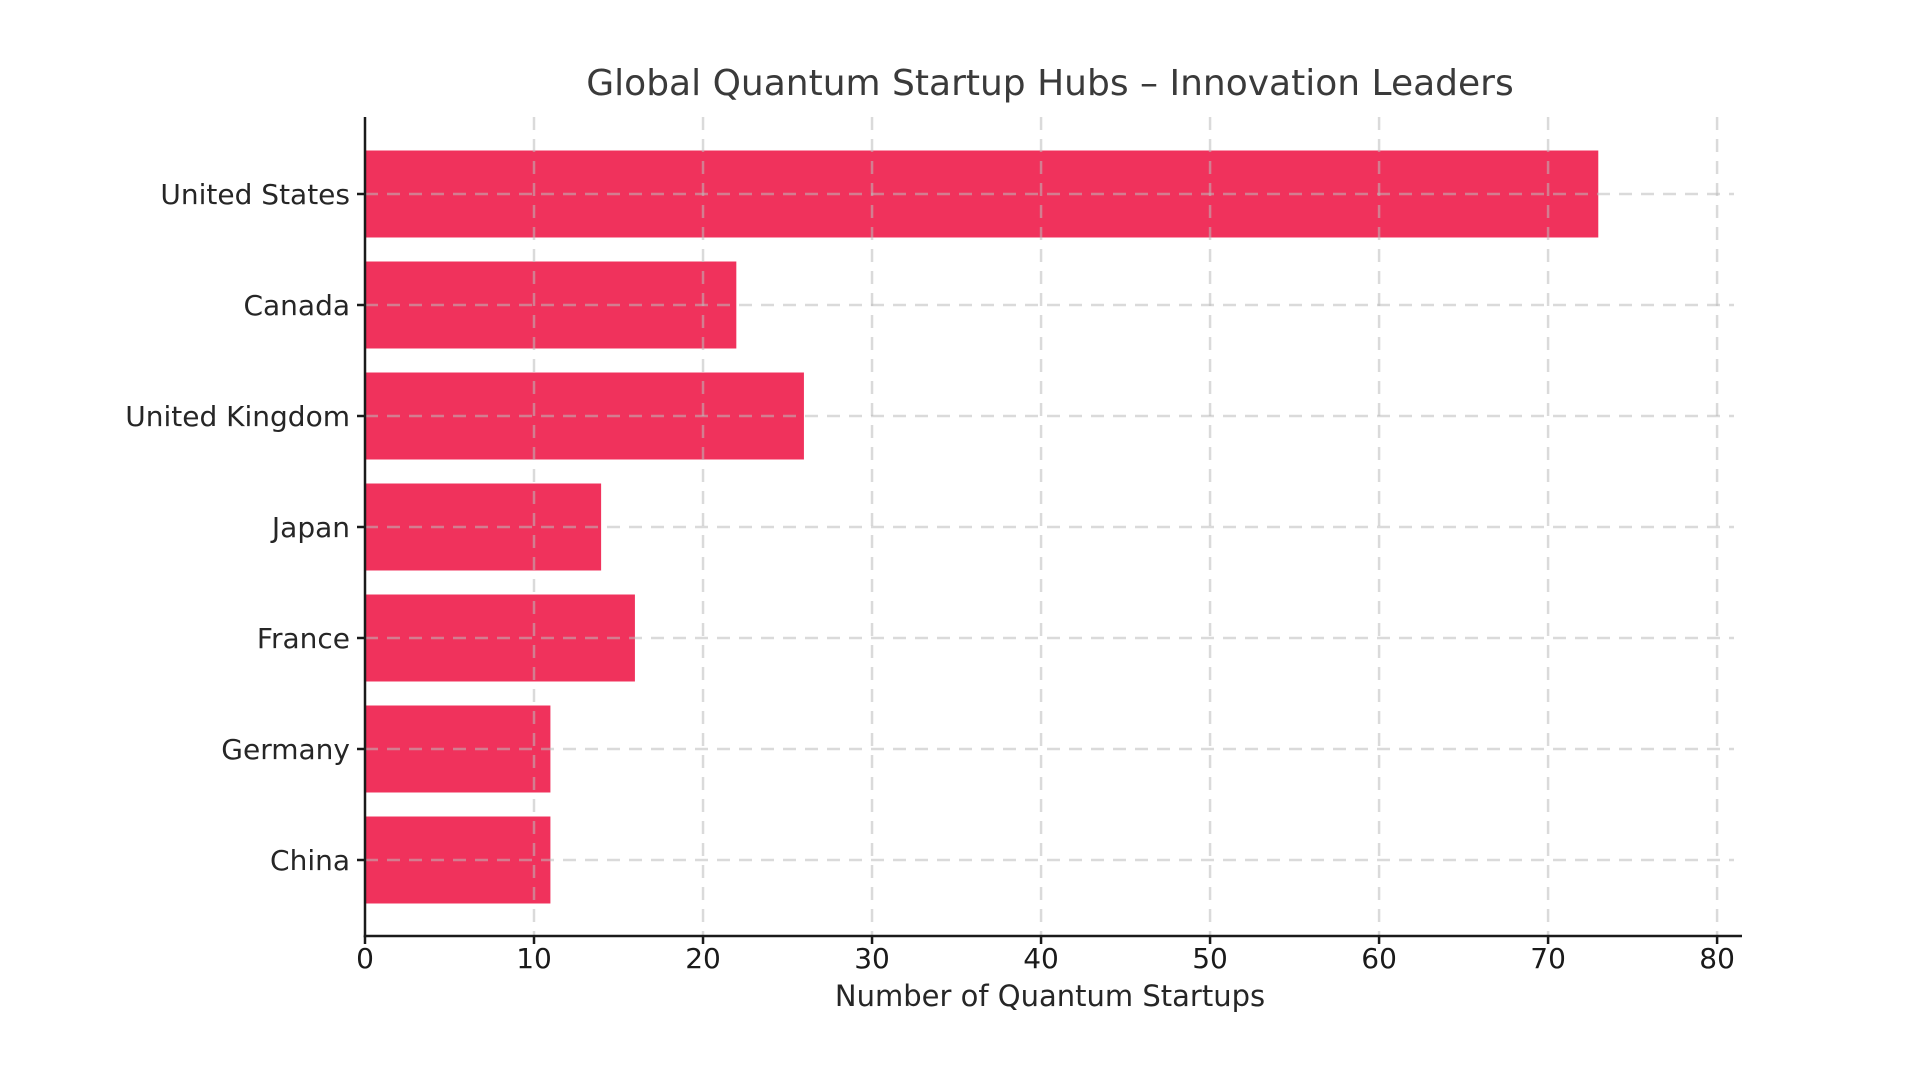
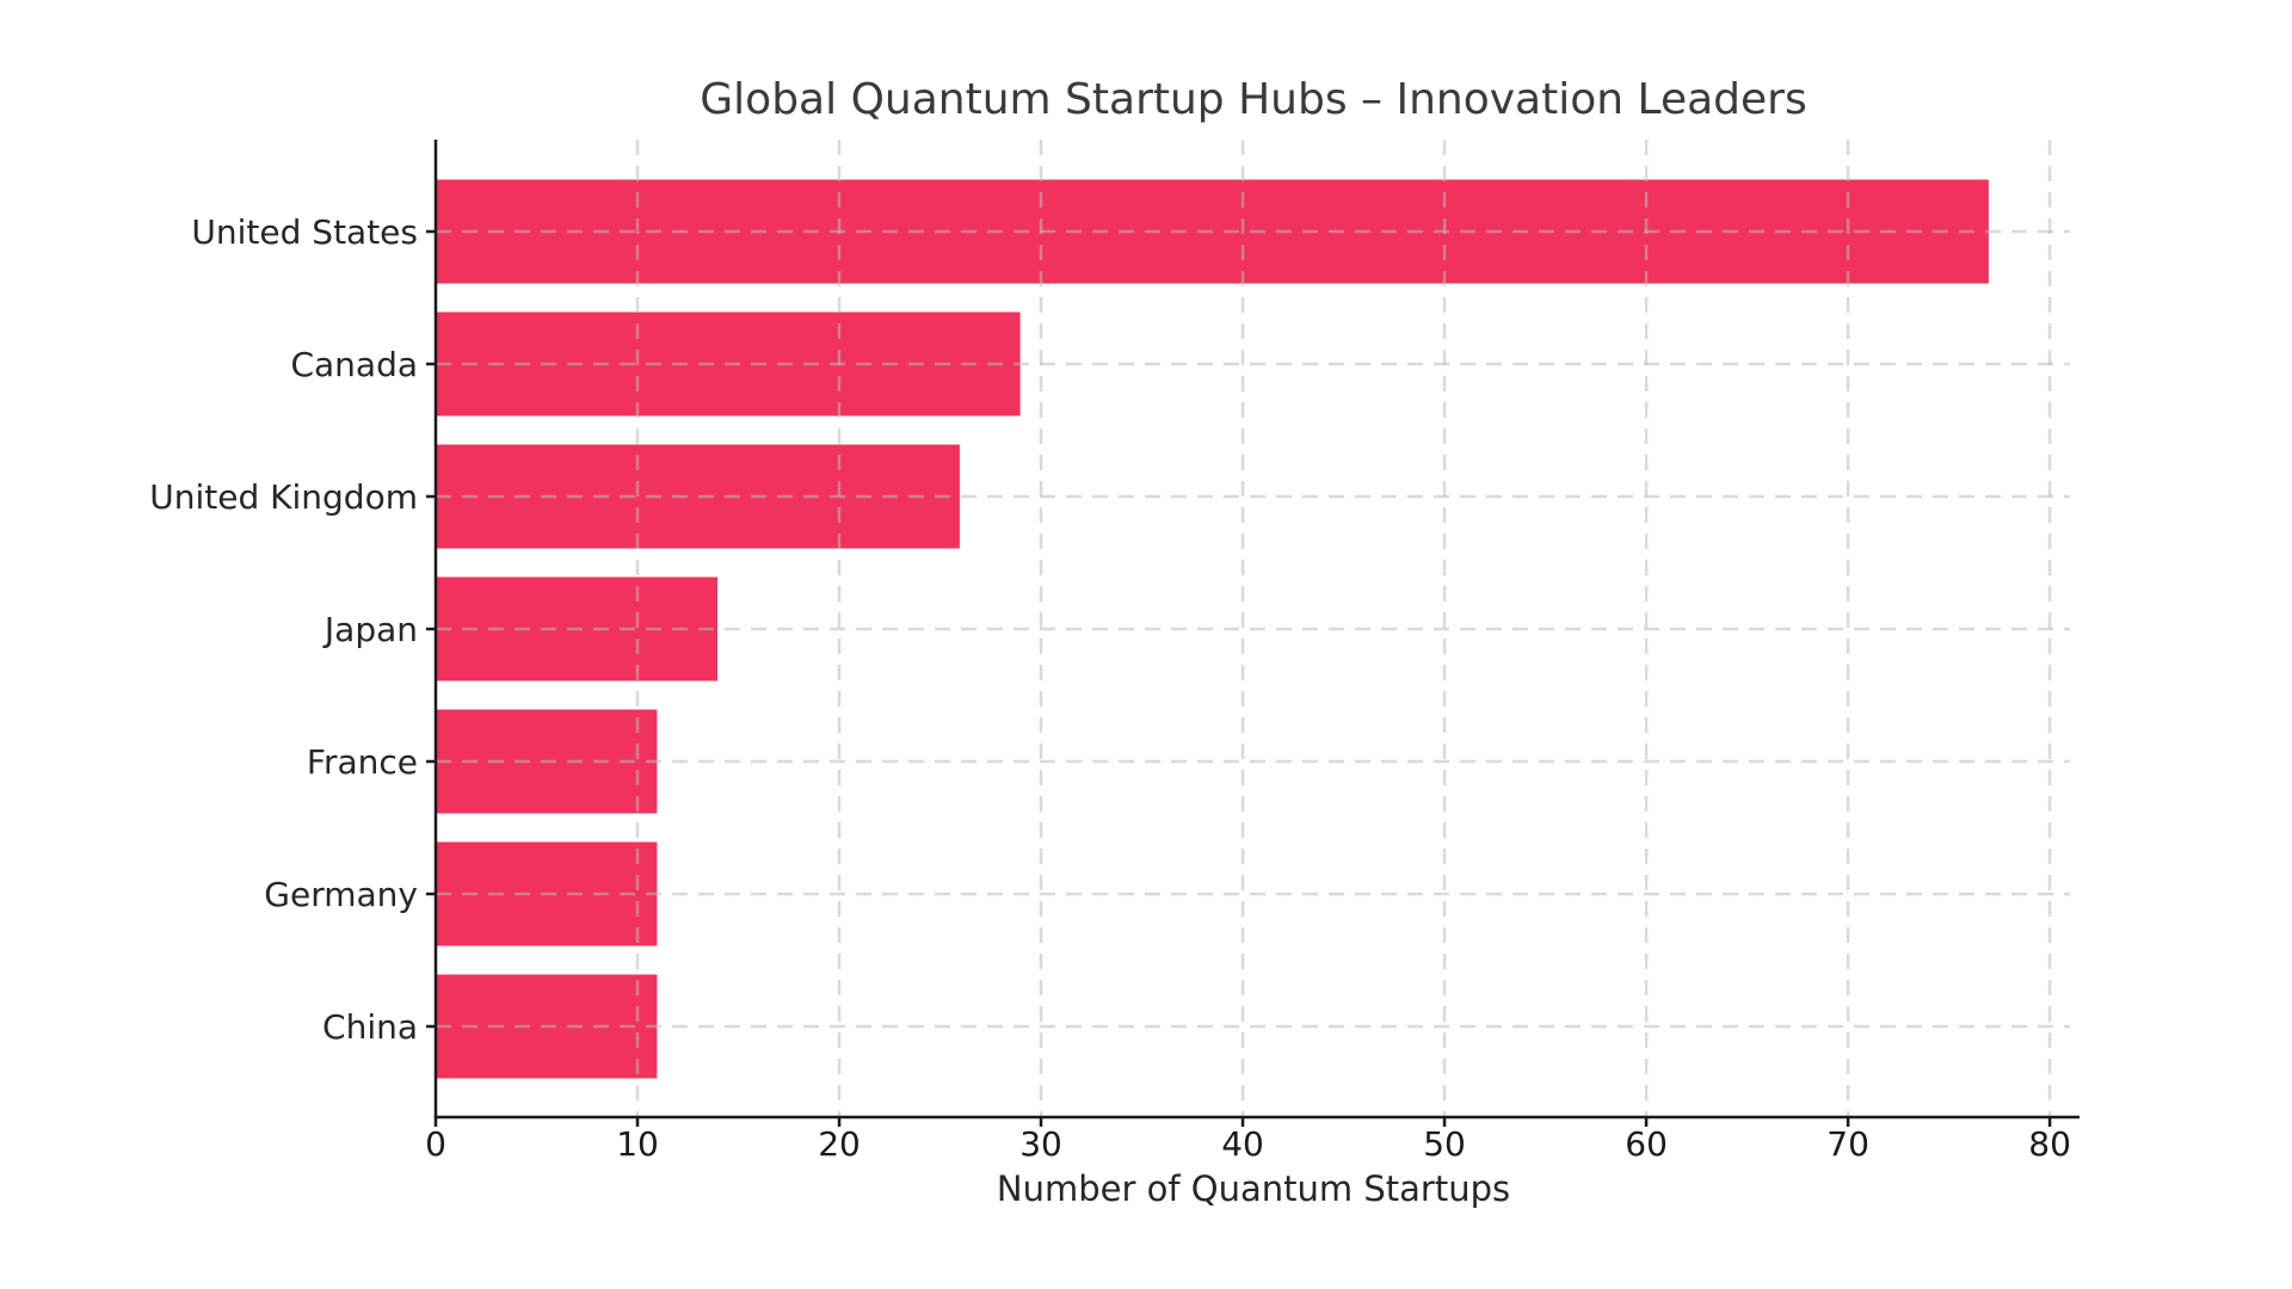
United States: 73 -> 77
Canada: 22 -> 29
France: 16 -> 11
